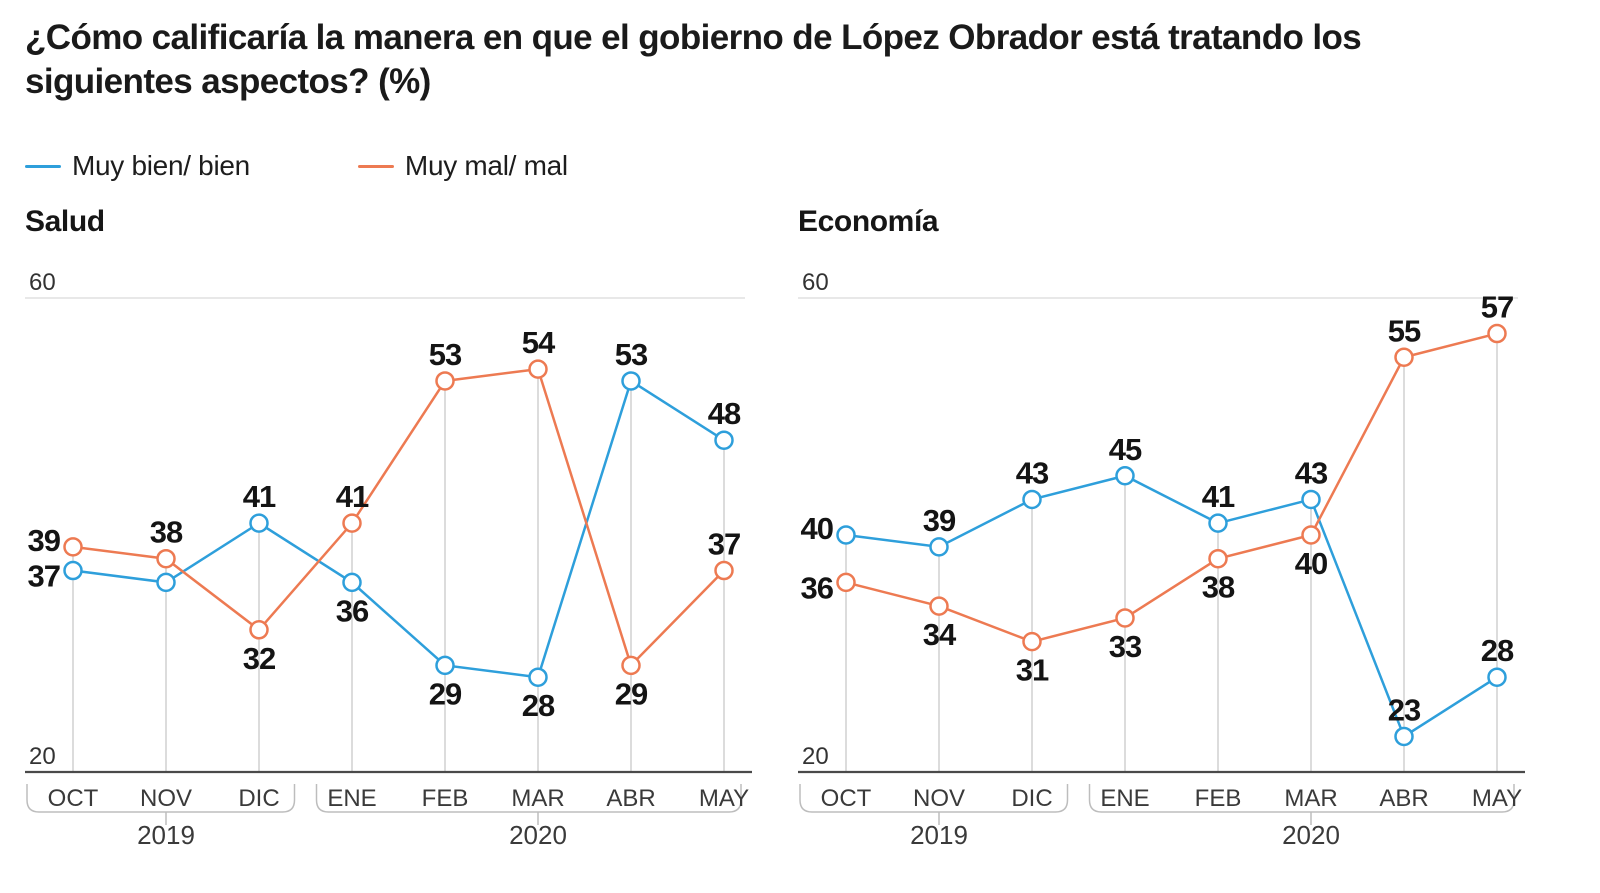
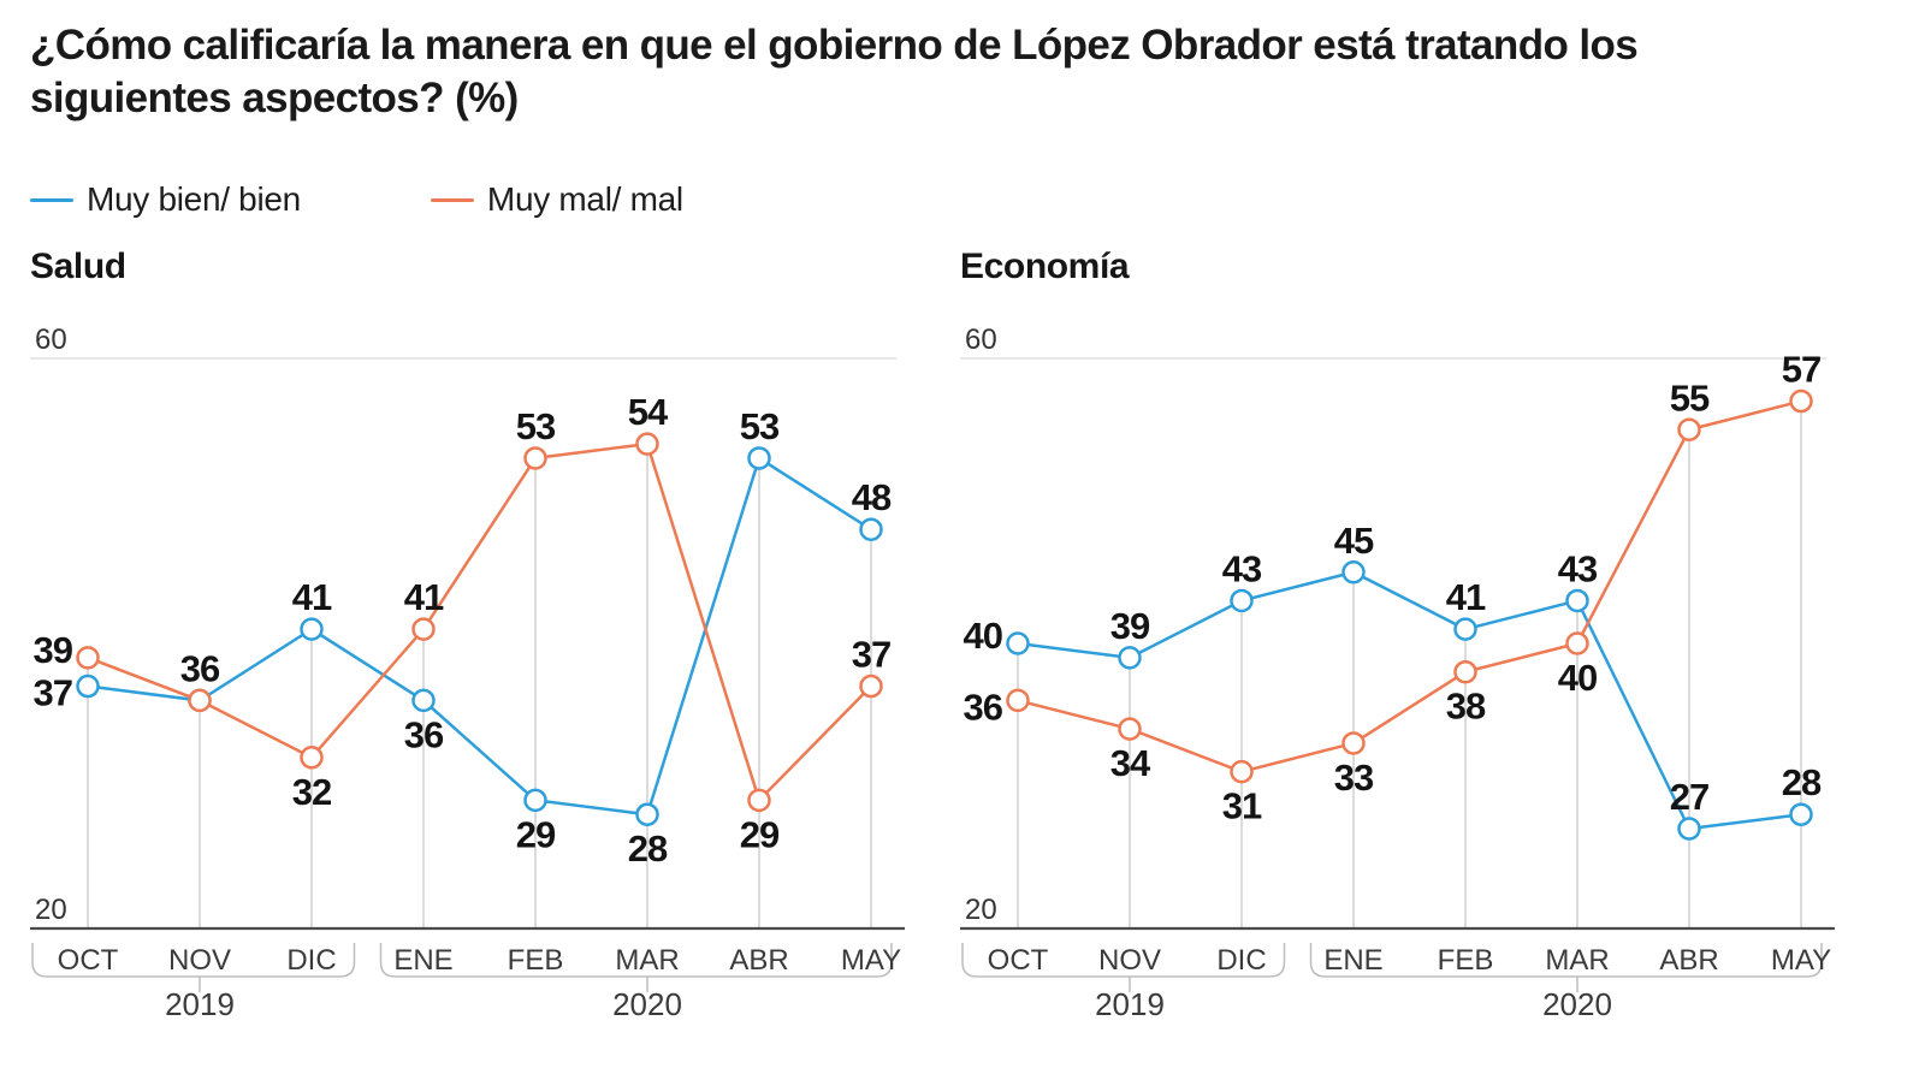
Salud/Muy mal/ mal/NOV: 38 -> 36
Economía/Muy bien/ bien/ABR: 23 -> 27
